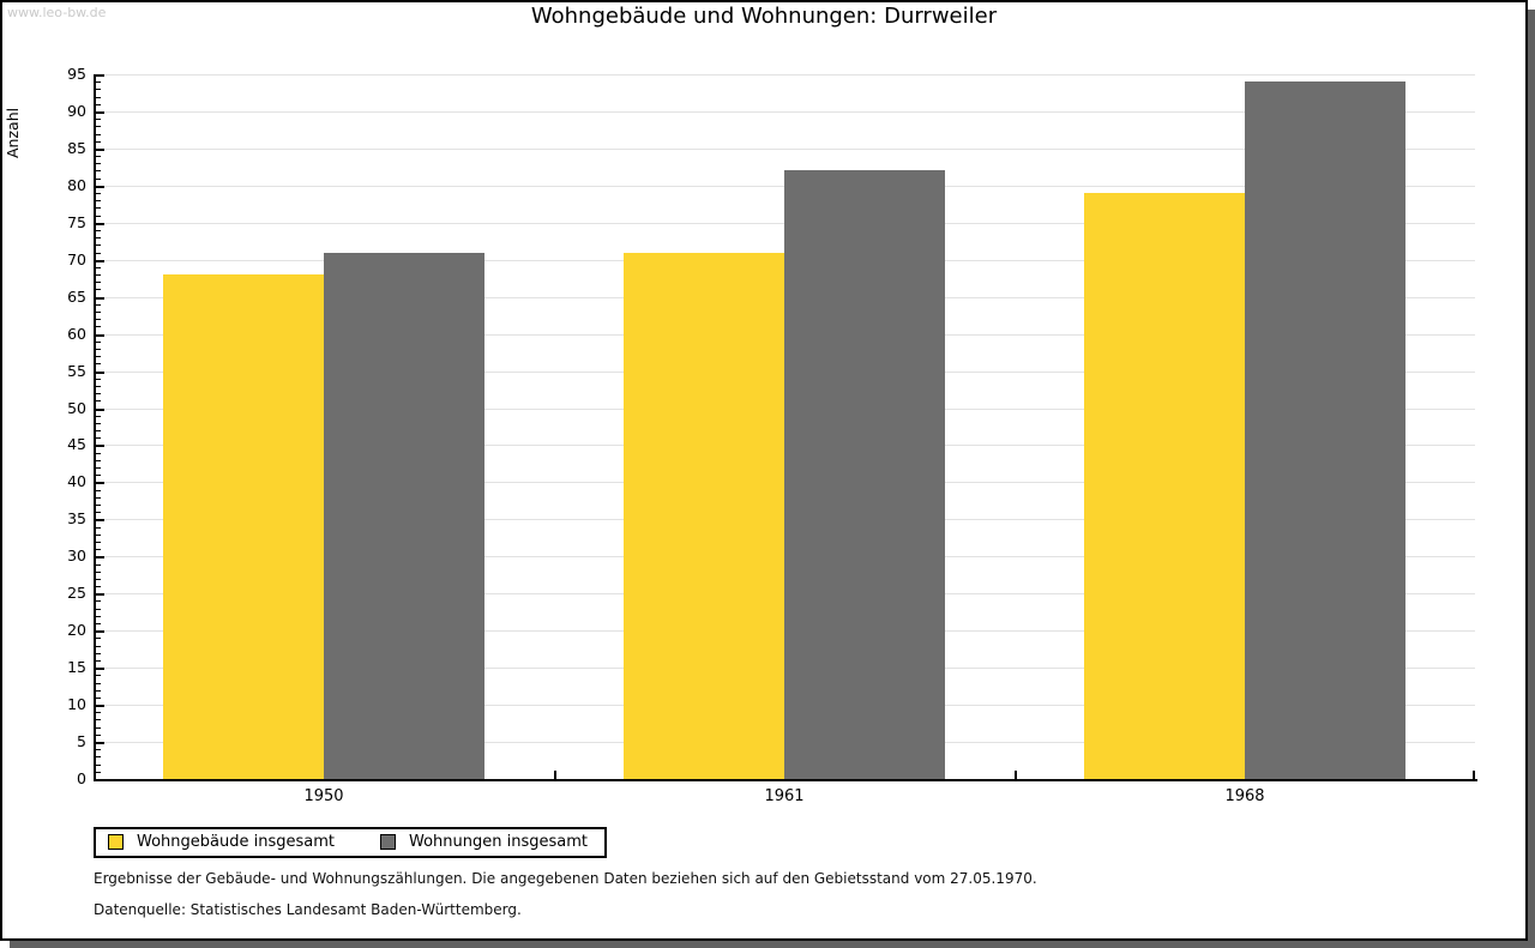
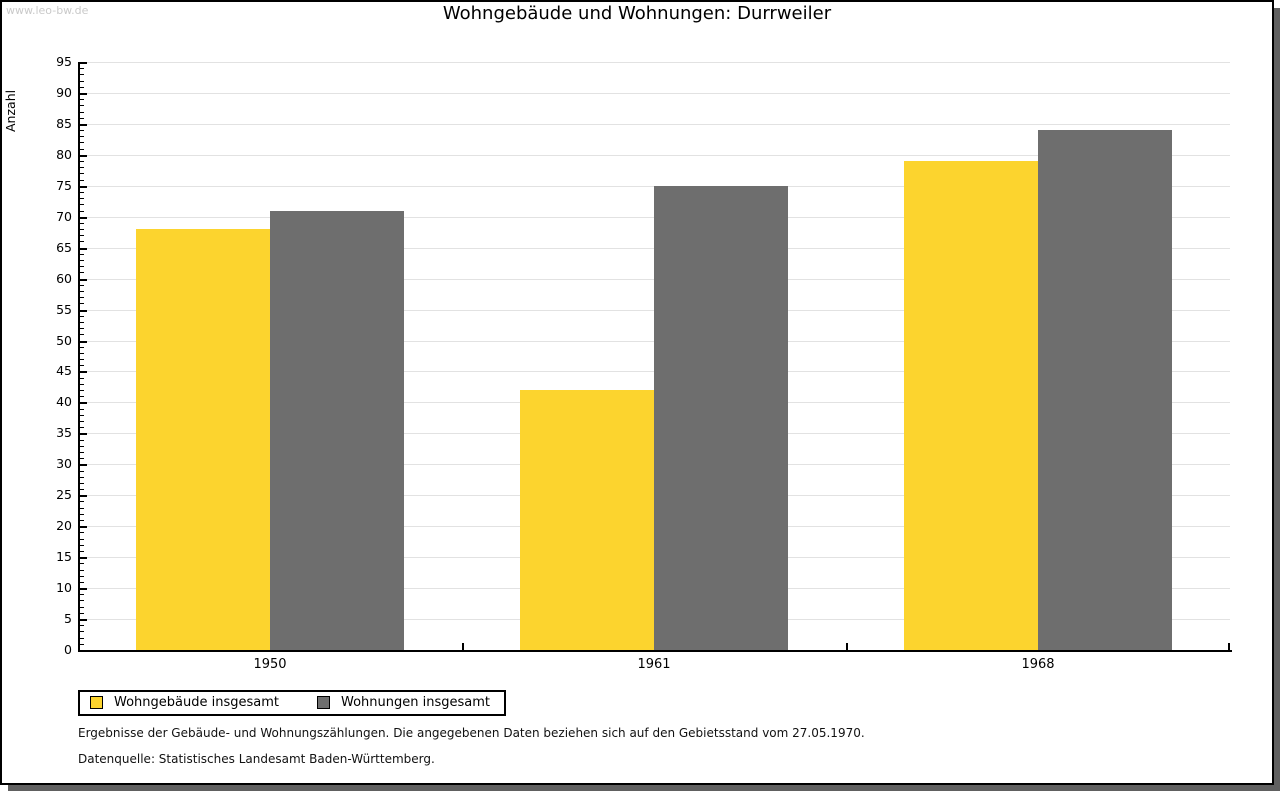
Wohngebäude insgesamt/1961: 71 -> 42
Wohnungen insgesamt/1961: 82 -> 75
Wohnungen insgesamt/1968: 94 -> 84
